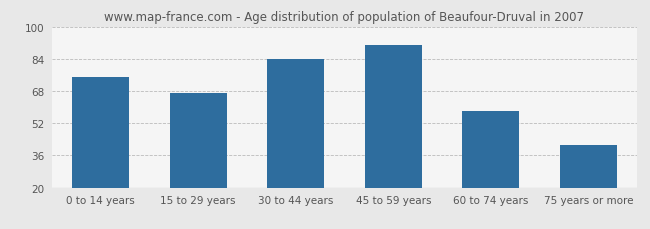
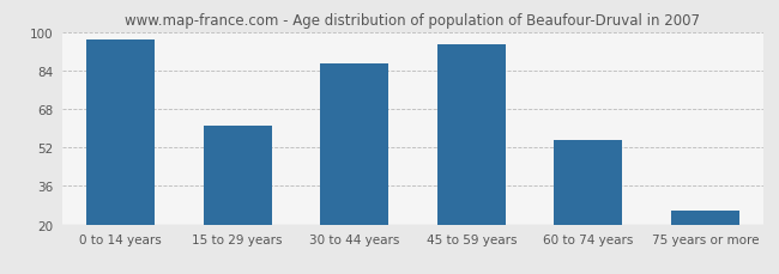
0 to 14 years: 75 -> 97
15 to 29 years: 67 -> 61
30 to 44 years: 84 -> 87
45 to 59 years: 91 -> 95
60 to 74 years: 58 -> 55
75 years or more: 41 -> 26
